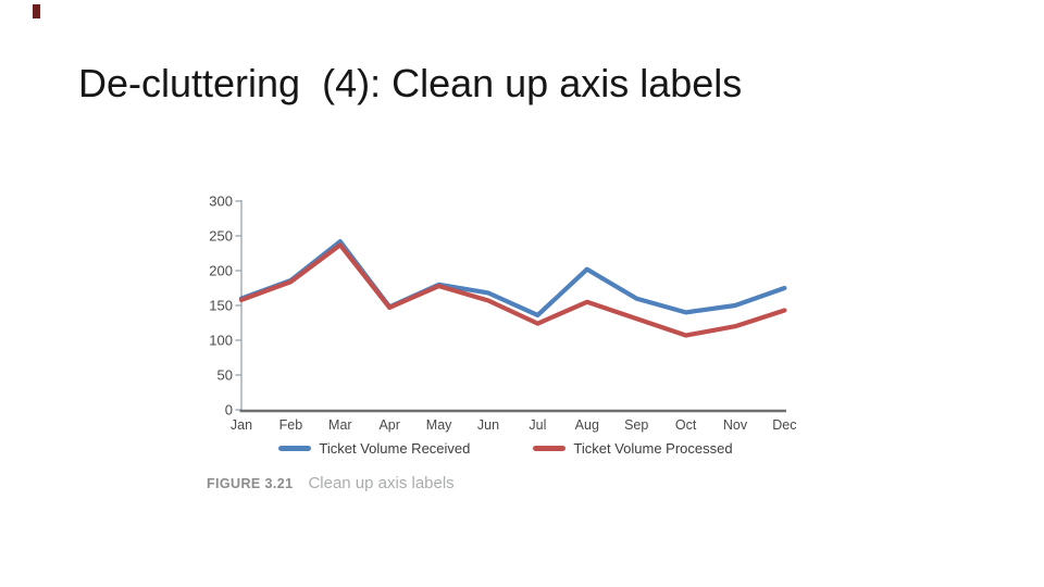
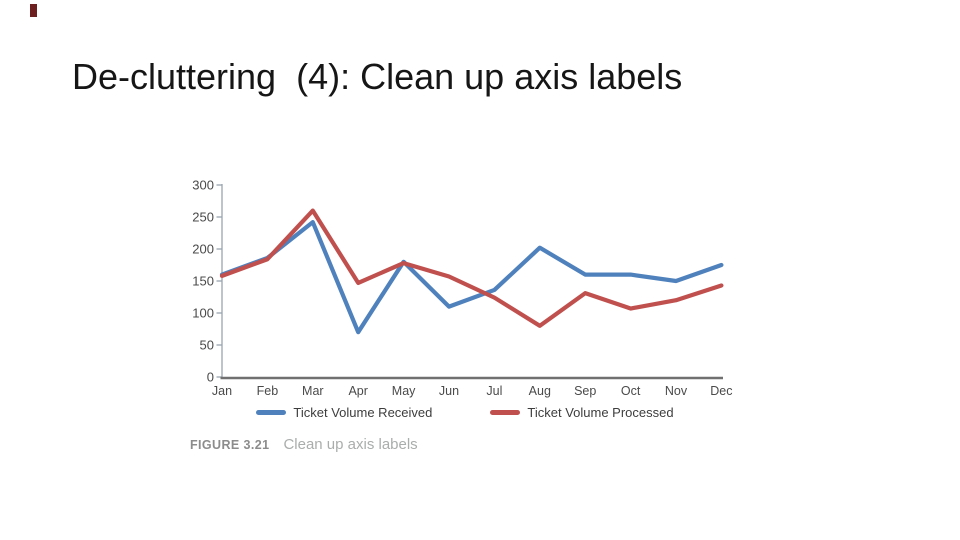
Ticket Volume Processed/Mar: 240 -> 260
Ticket Volume Received/Apr: 150 -> 70
Ticket Volume Received/Jun: 170 -> 110
Ticket Volume Processed/Aug: 160 -> 80
Ticket Volume Received/Oct: 140 -> 160
